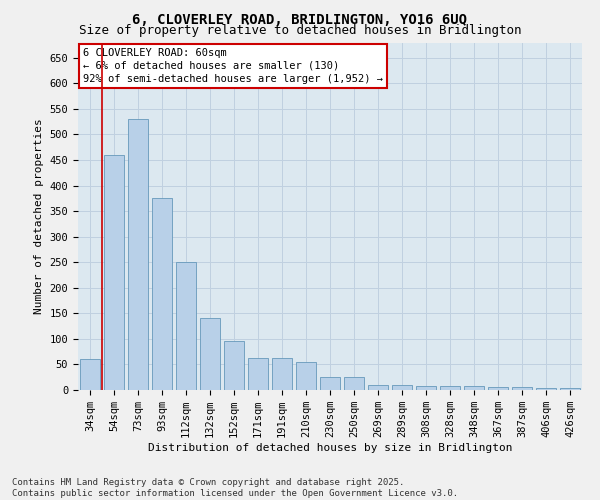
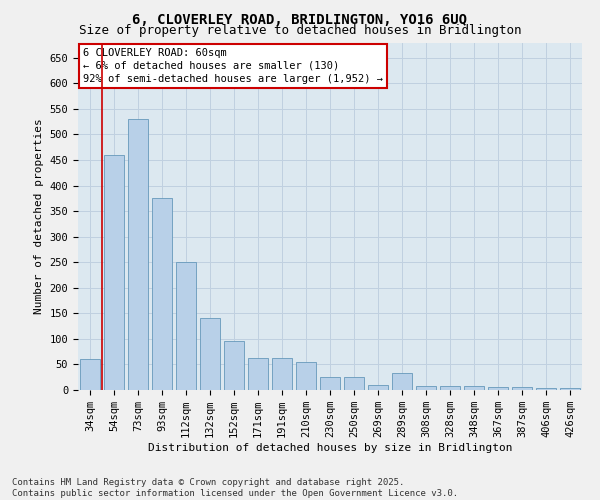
289sqm: 10 -> 34
